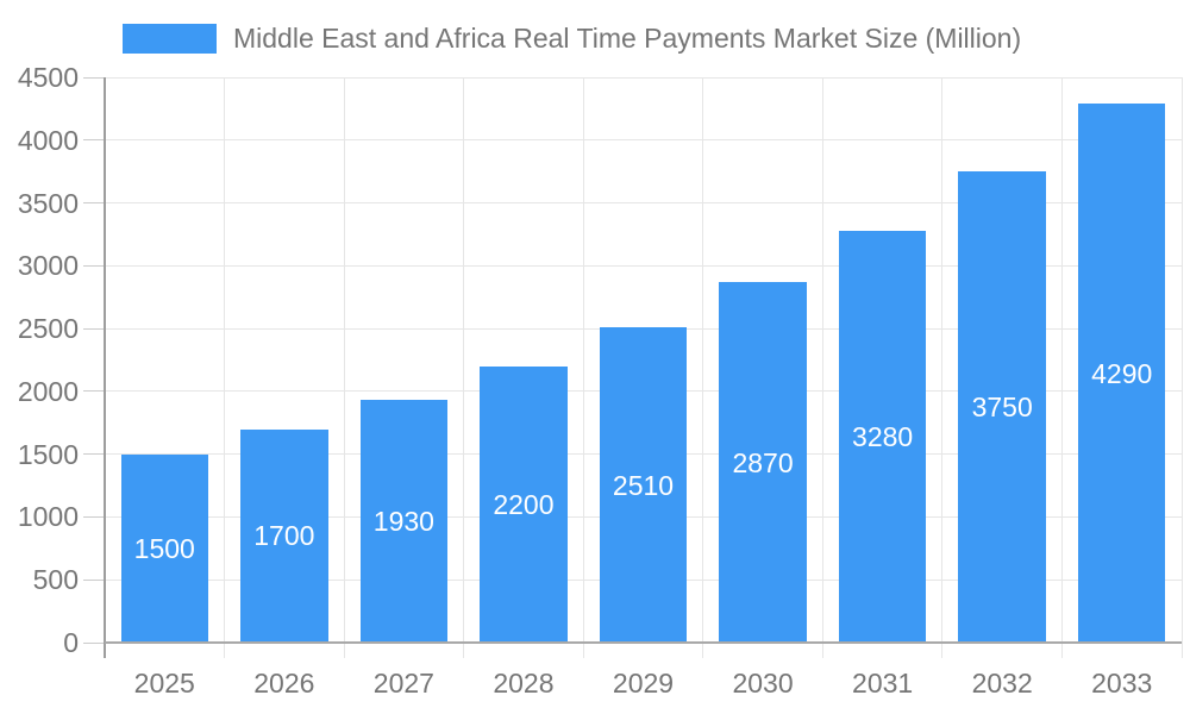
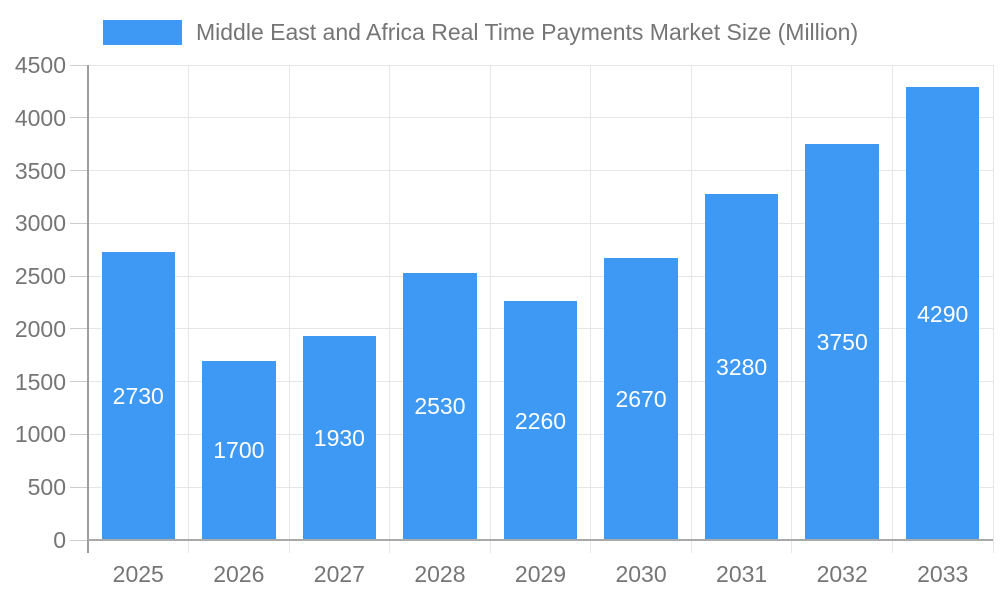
2025: 1500 -> 2730
2028: 2200 -> 2530
2029: 2510 -> 2260
2030: 2870 -> 2670
